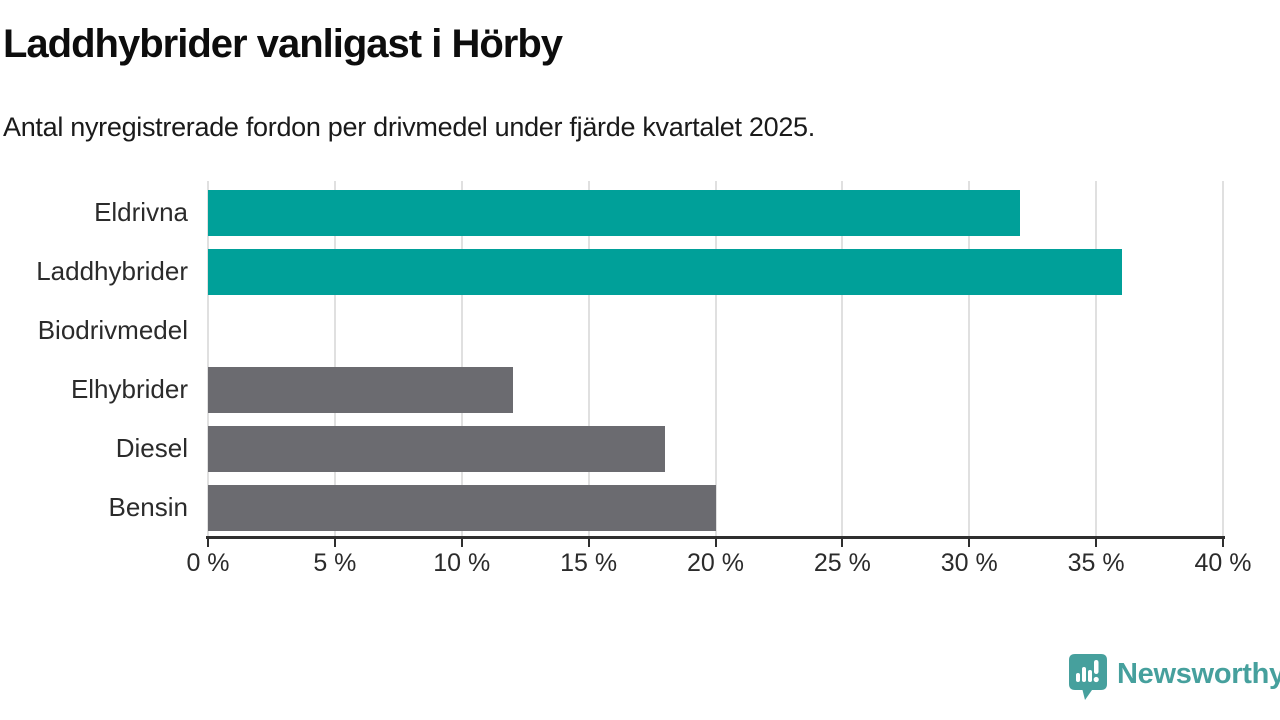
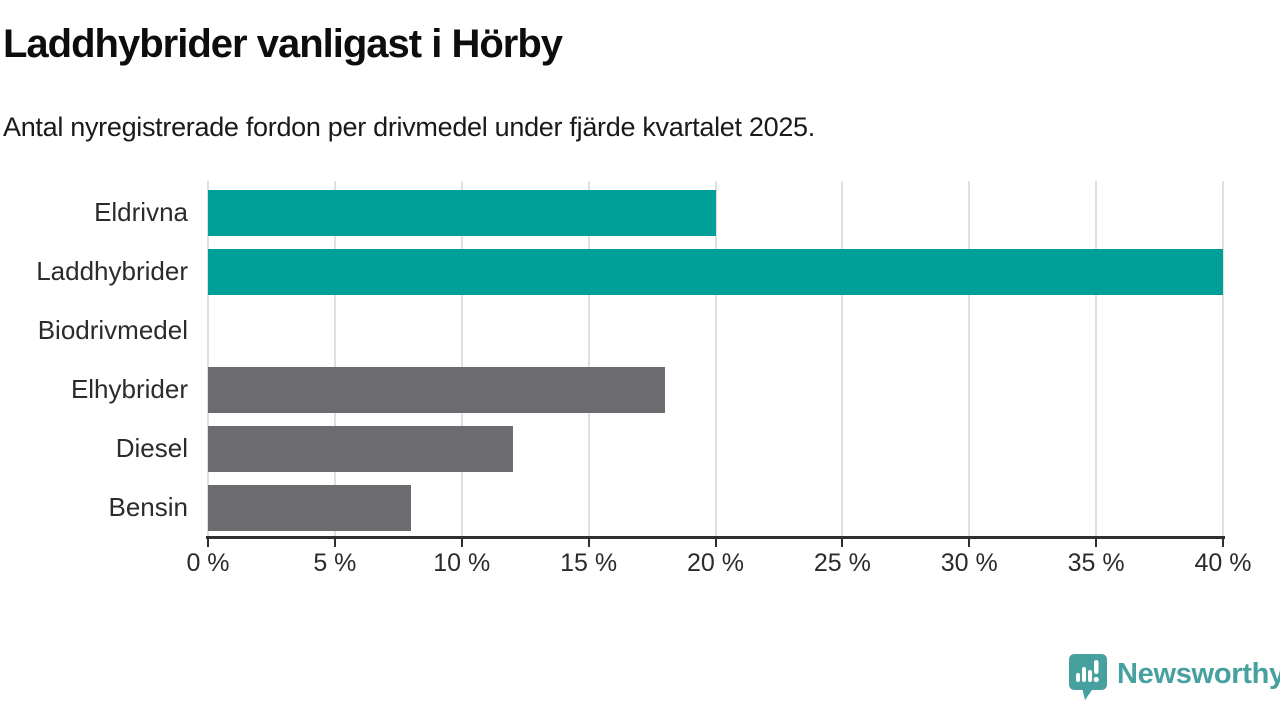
Eldrivna: 32% -> 20%
Laddhybrider: 36% -> 40%
Elhybrider: 12% -> 18%
Diesel: 18% -> 12%
Bensin: 20% -> 8%
